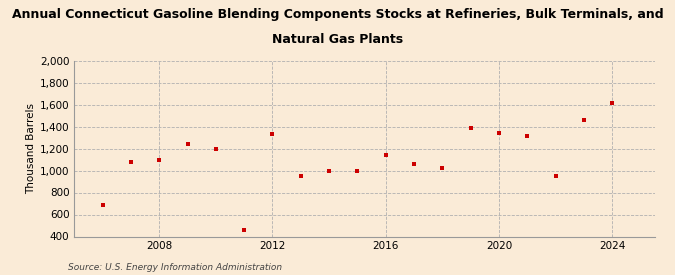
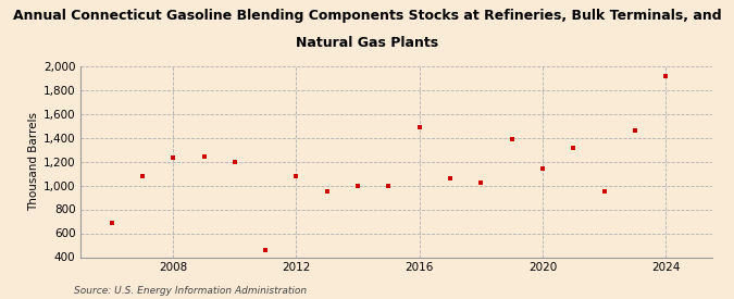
2008: 1,100 -> 1,230
2012: 1,330 -> 1,080
2016: 1,140 -> 1,490
2020: 1,340 -> 1,140
2024: 1,610 -> 1,910
